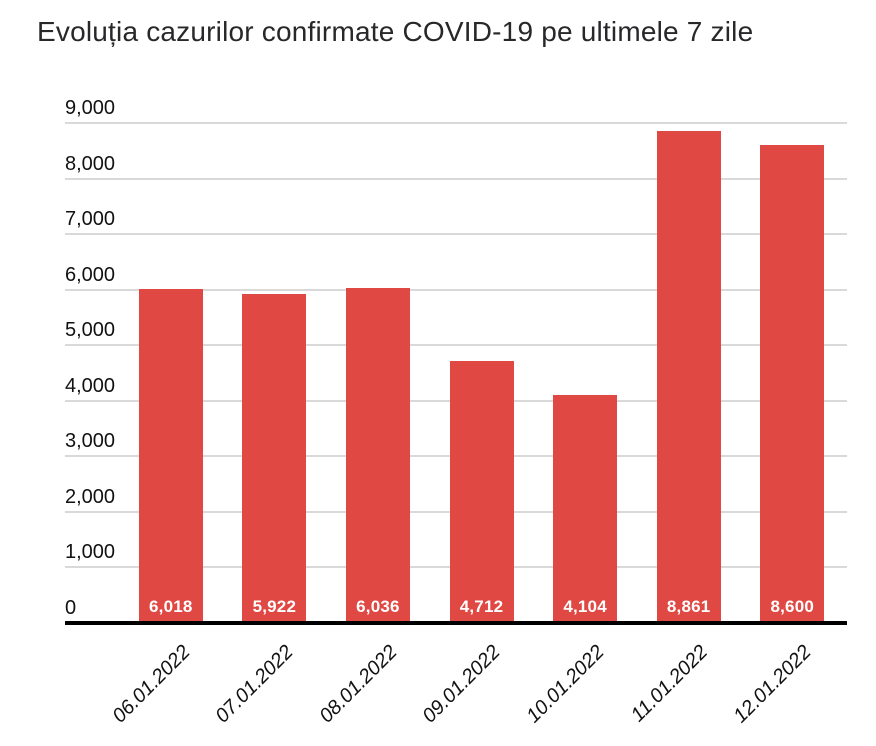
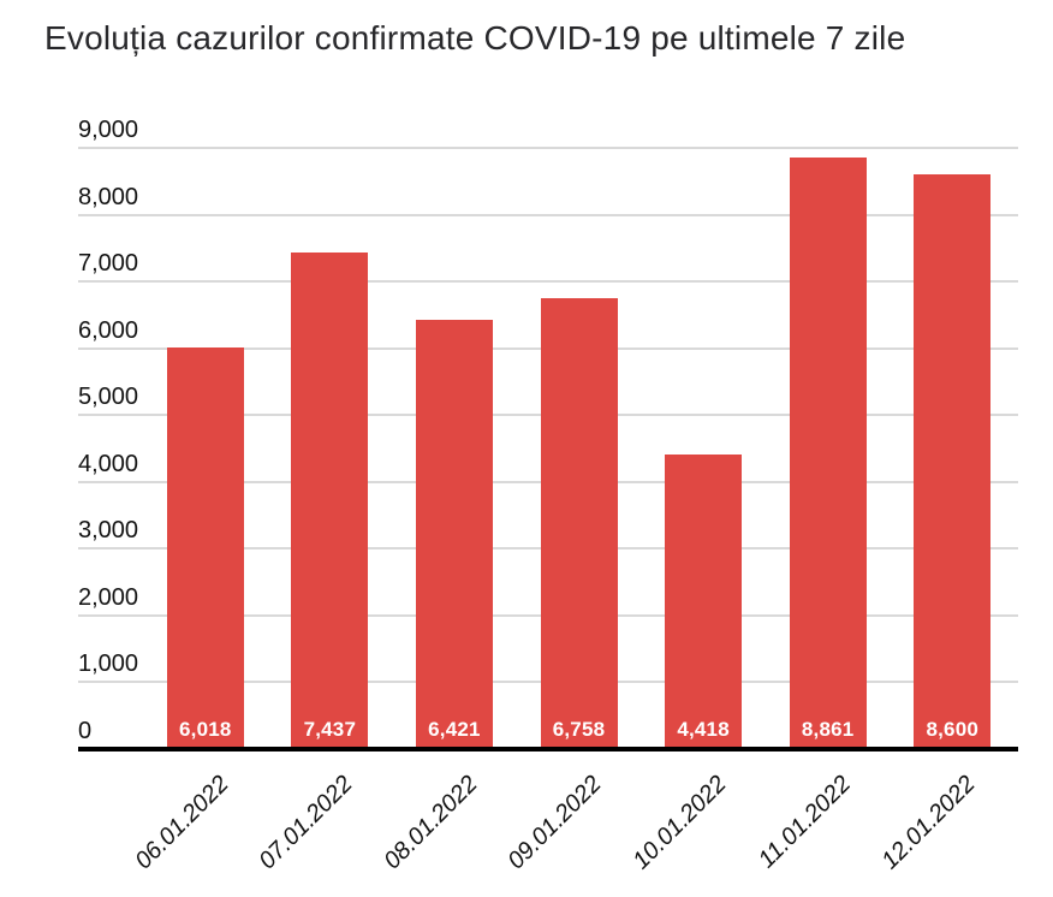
07.01.2022: 5,922 -> 7,437
08.01.2022: 6,036 -> 6,421
09.01.2022: 4,712 -> 6,758
10.01.2022: 4,104 -> 4,418
